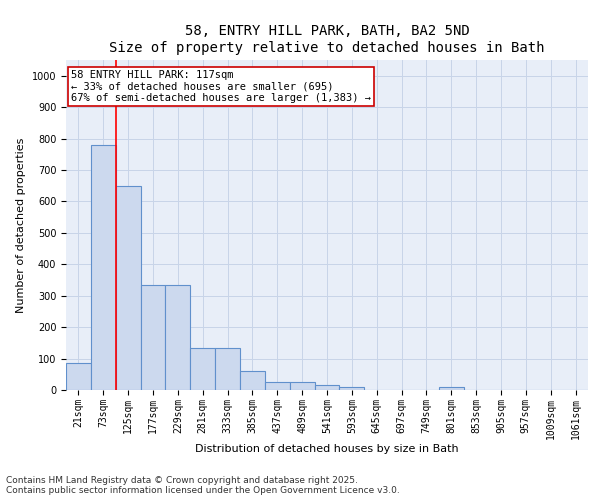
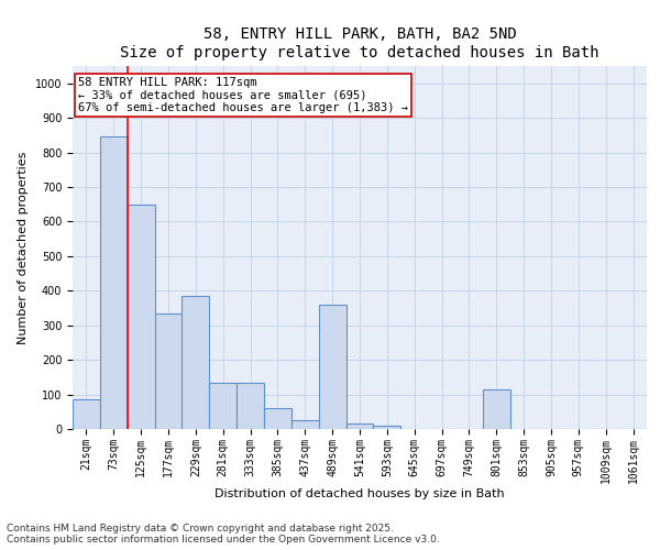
73sqm: 780 -> 845
229sqm: 335 -> 385
489sqm: 25 -> 360
801sqm: 8 -> 115
